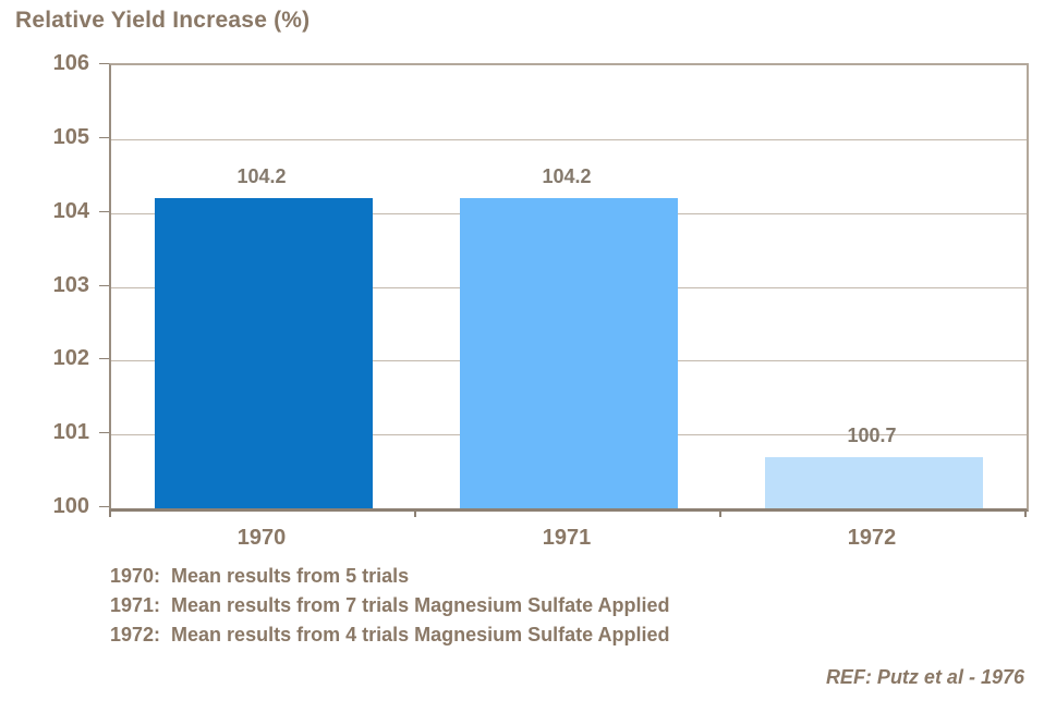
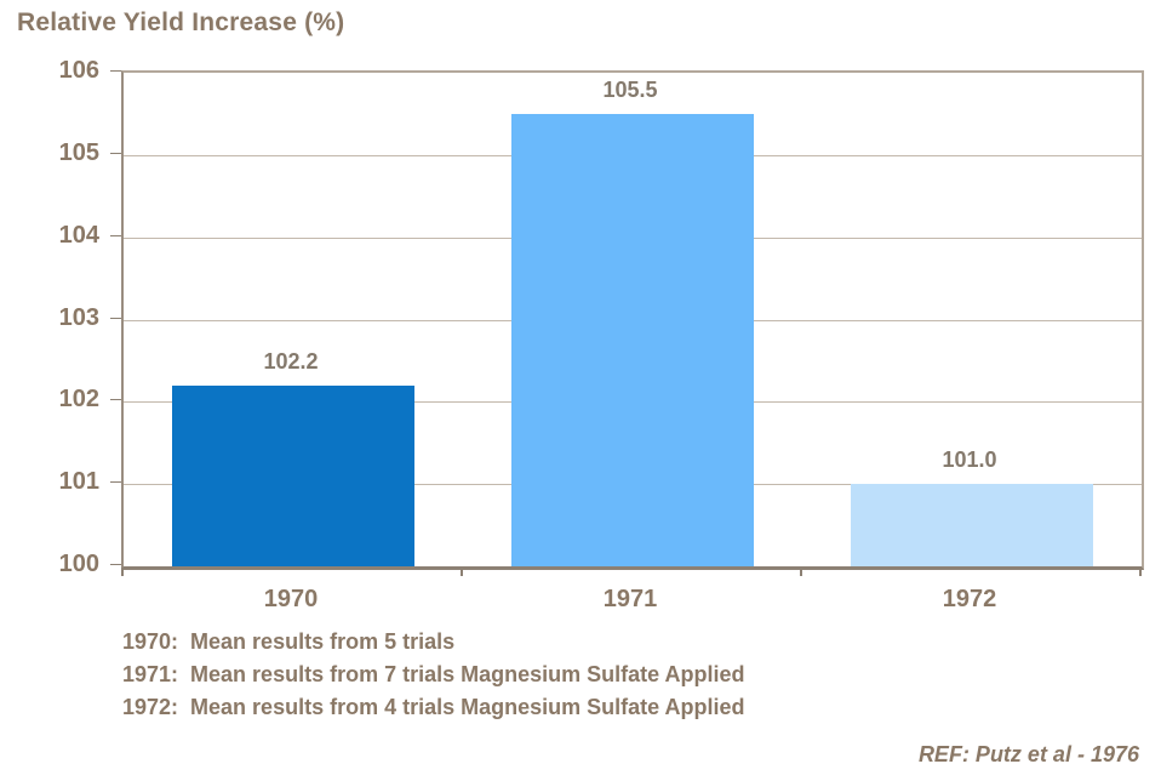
1970: 104.2 -> 102.2
1971: 104.2 -> 105.5
1972: 100.7 -> 101.0
